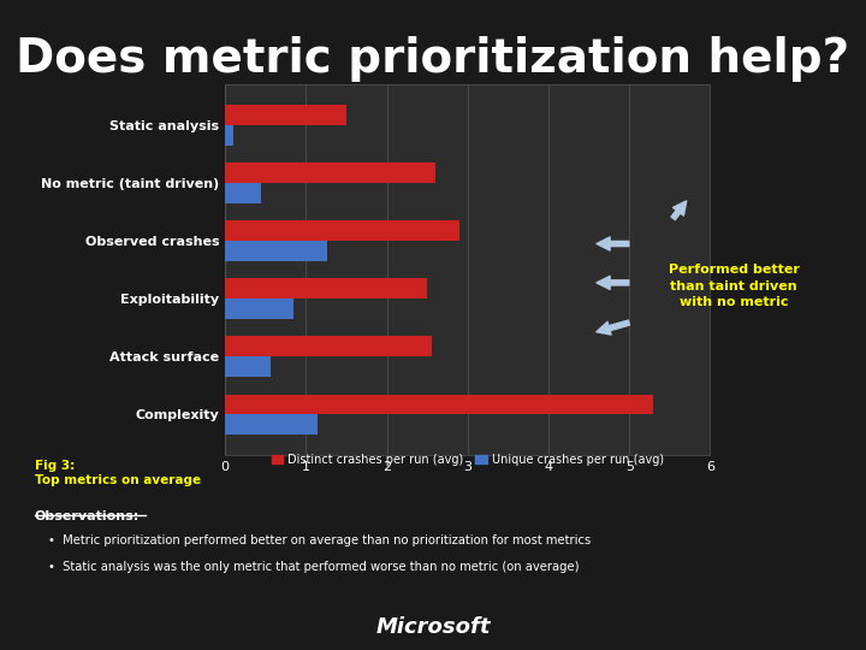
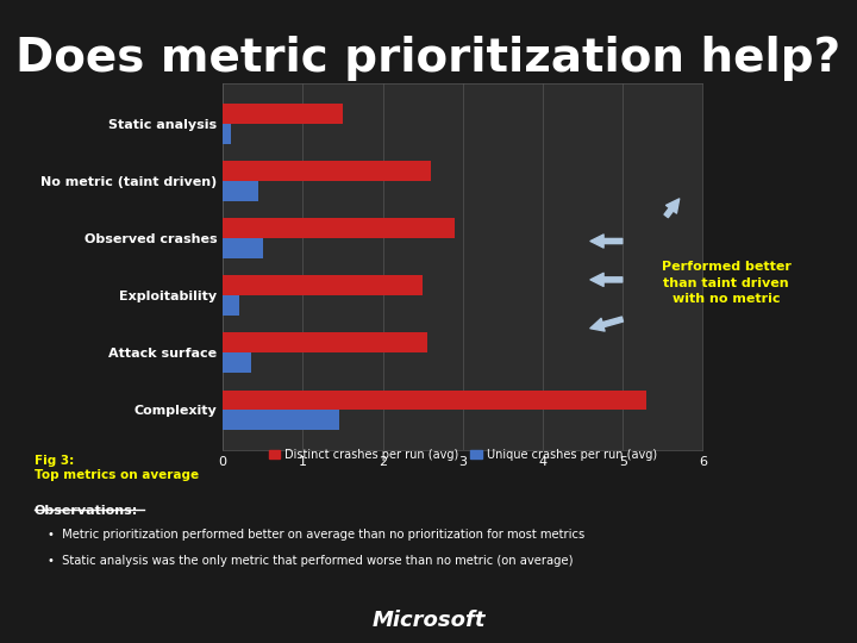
Unique crashes per run (avg)/Observed crashes: 1.26 -> 0.50
Unique crashes per run (avg)/Exploitability: 0.84 -> 0.20
Unique crashes per run (avg)/Attack surface: 0.56 -> 0.35
Unique crashes per run (avg)/Complexity: 1.14 -> 1.45
